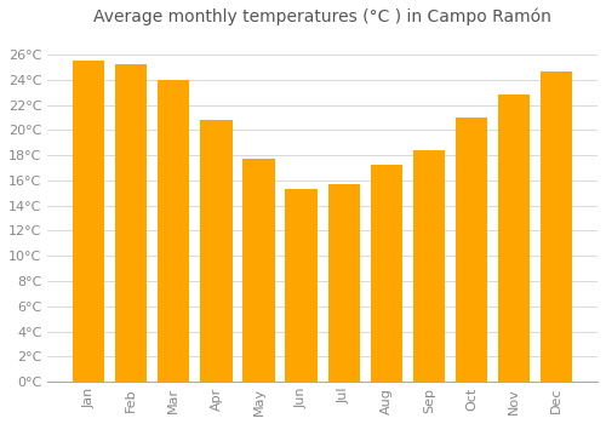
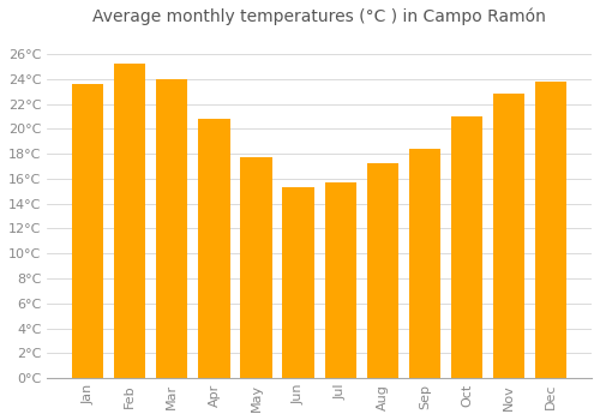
Jan: 25.5°C -> 23.6°C
Dec: 24.7°C -> 23.8°C
